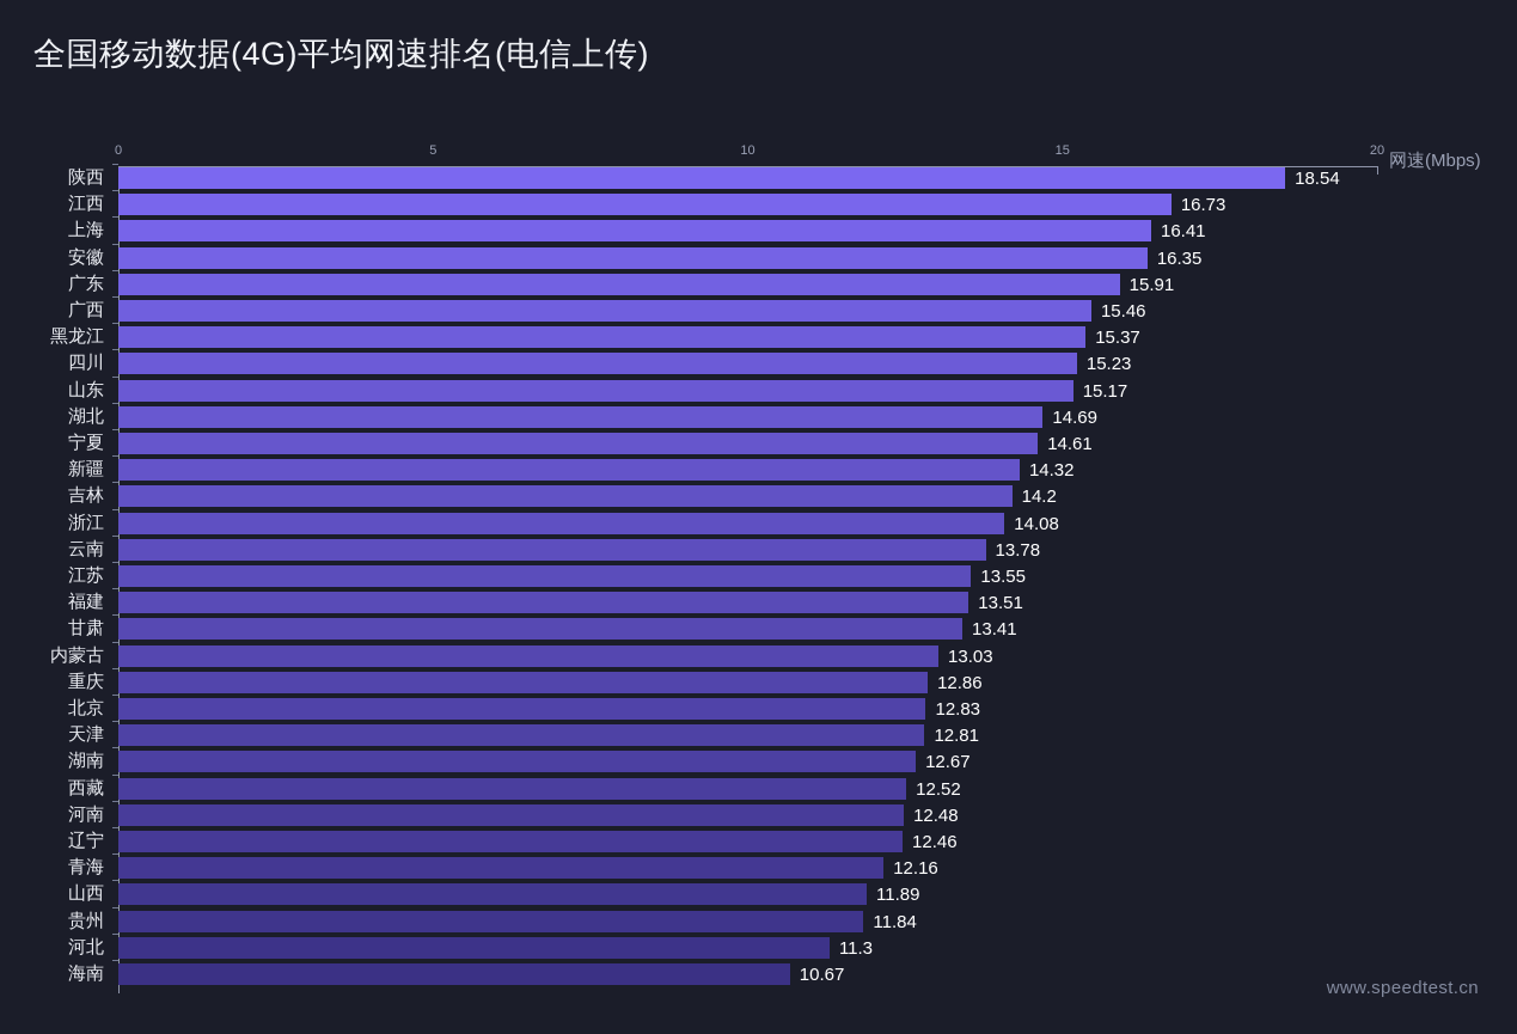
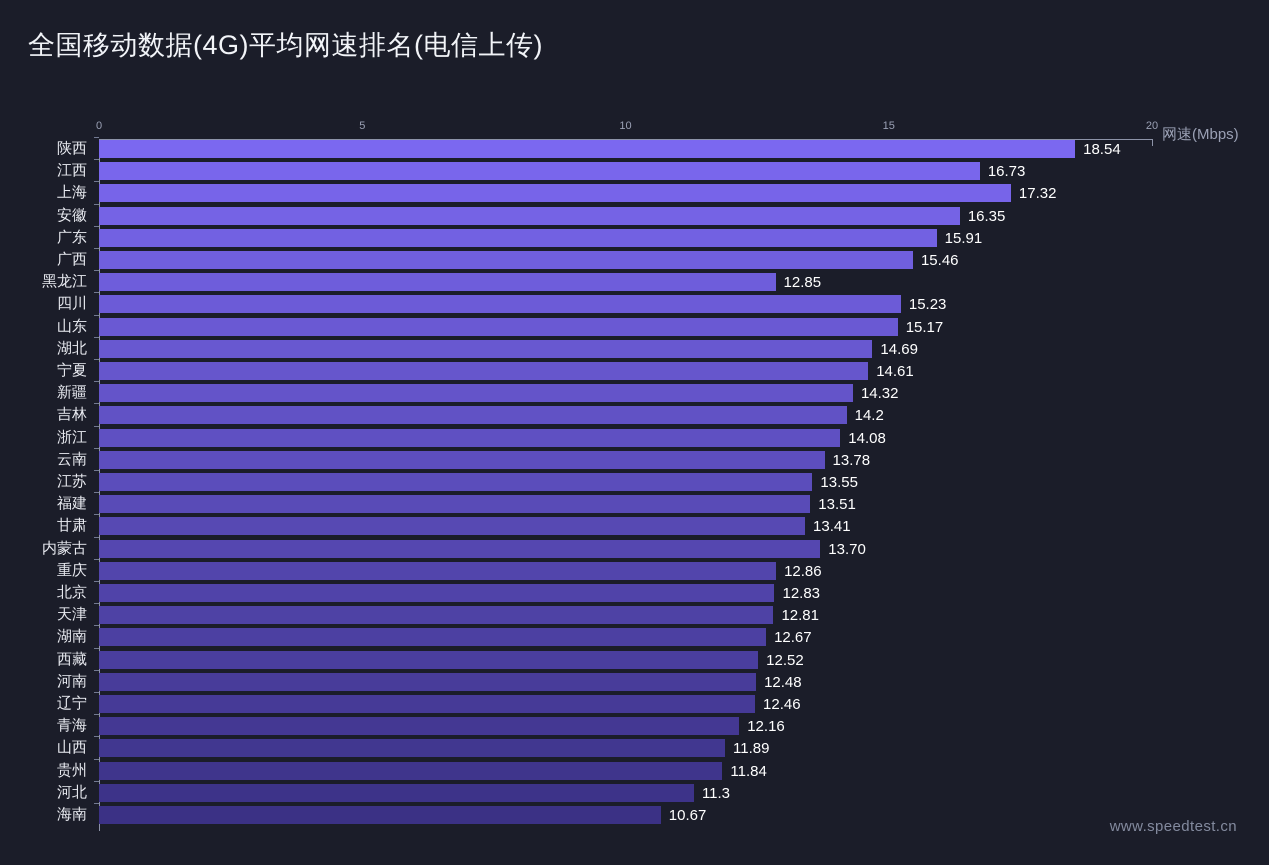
上海: 16.41 -> 17.32
黑龙江: 15.37 -> 12.85
内蒙古: 13.03 -> 13.70
